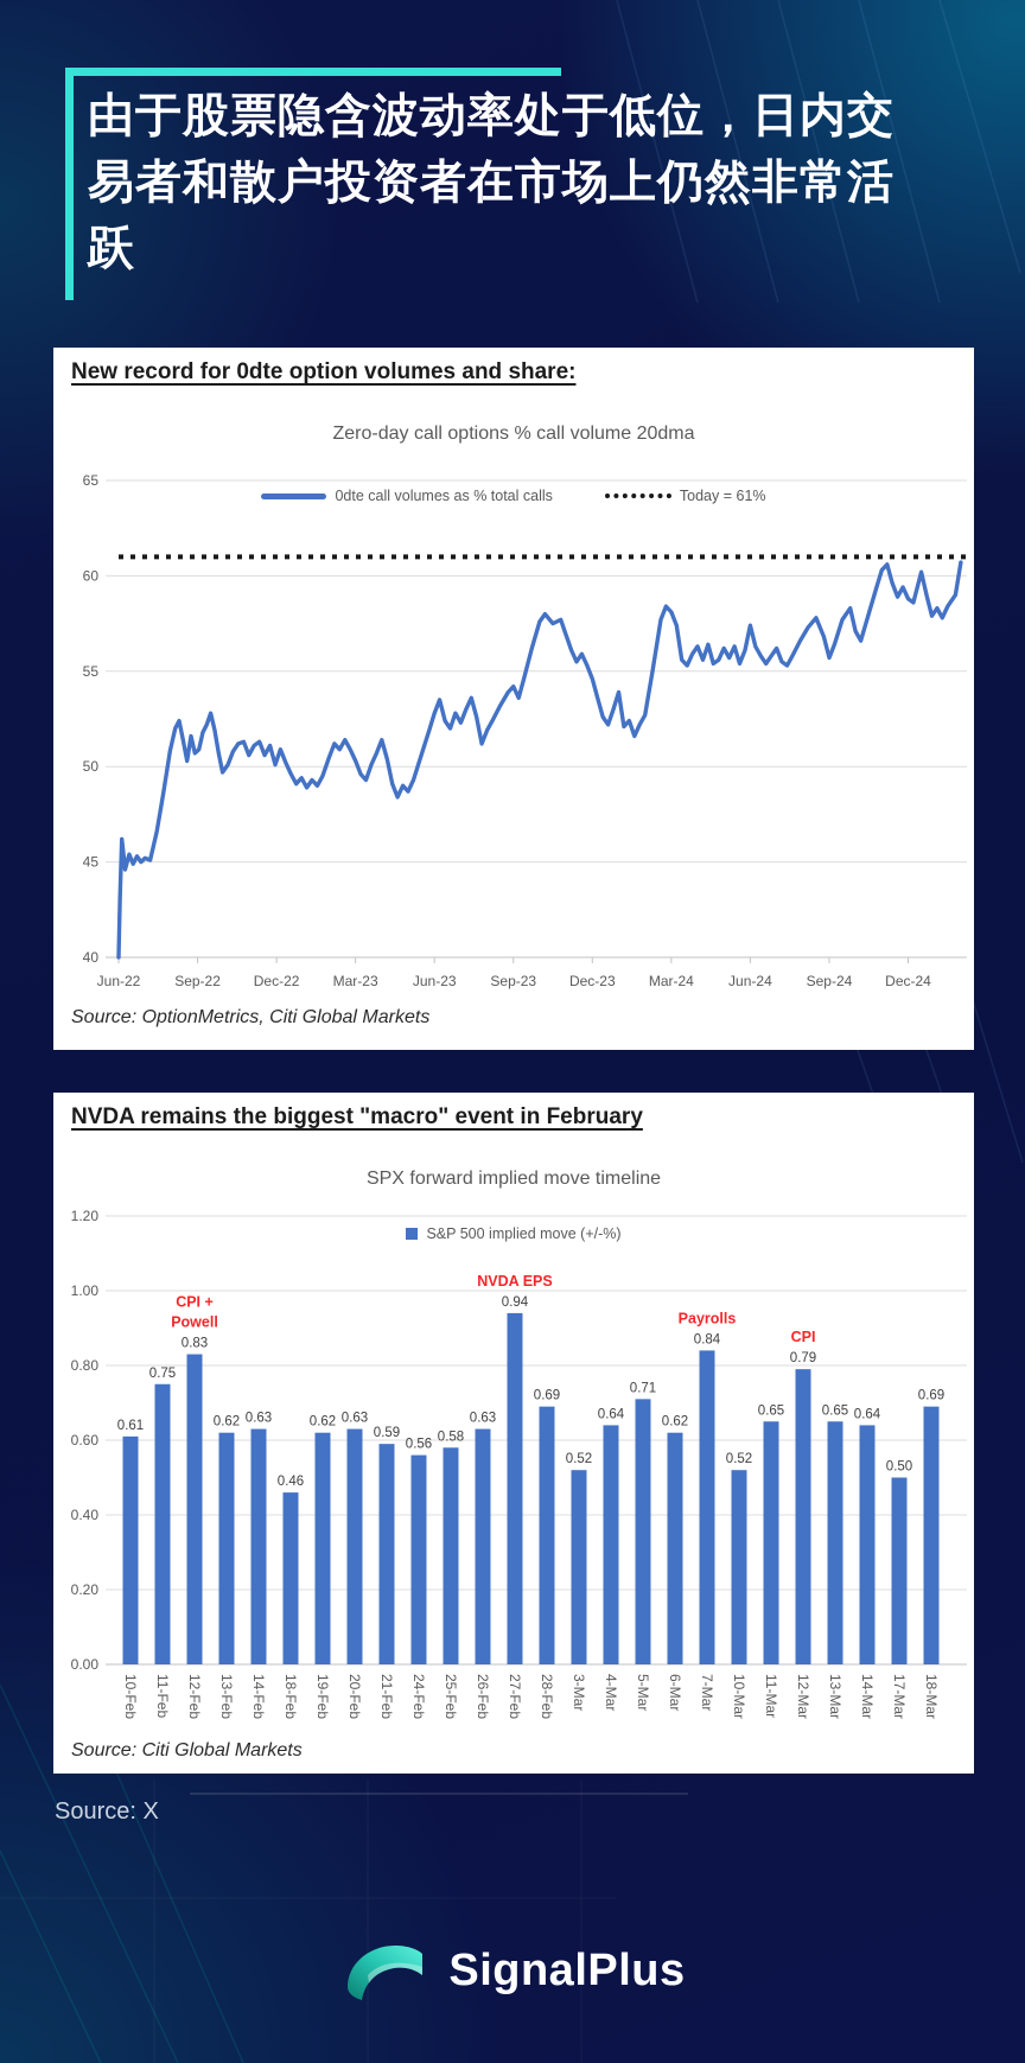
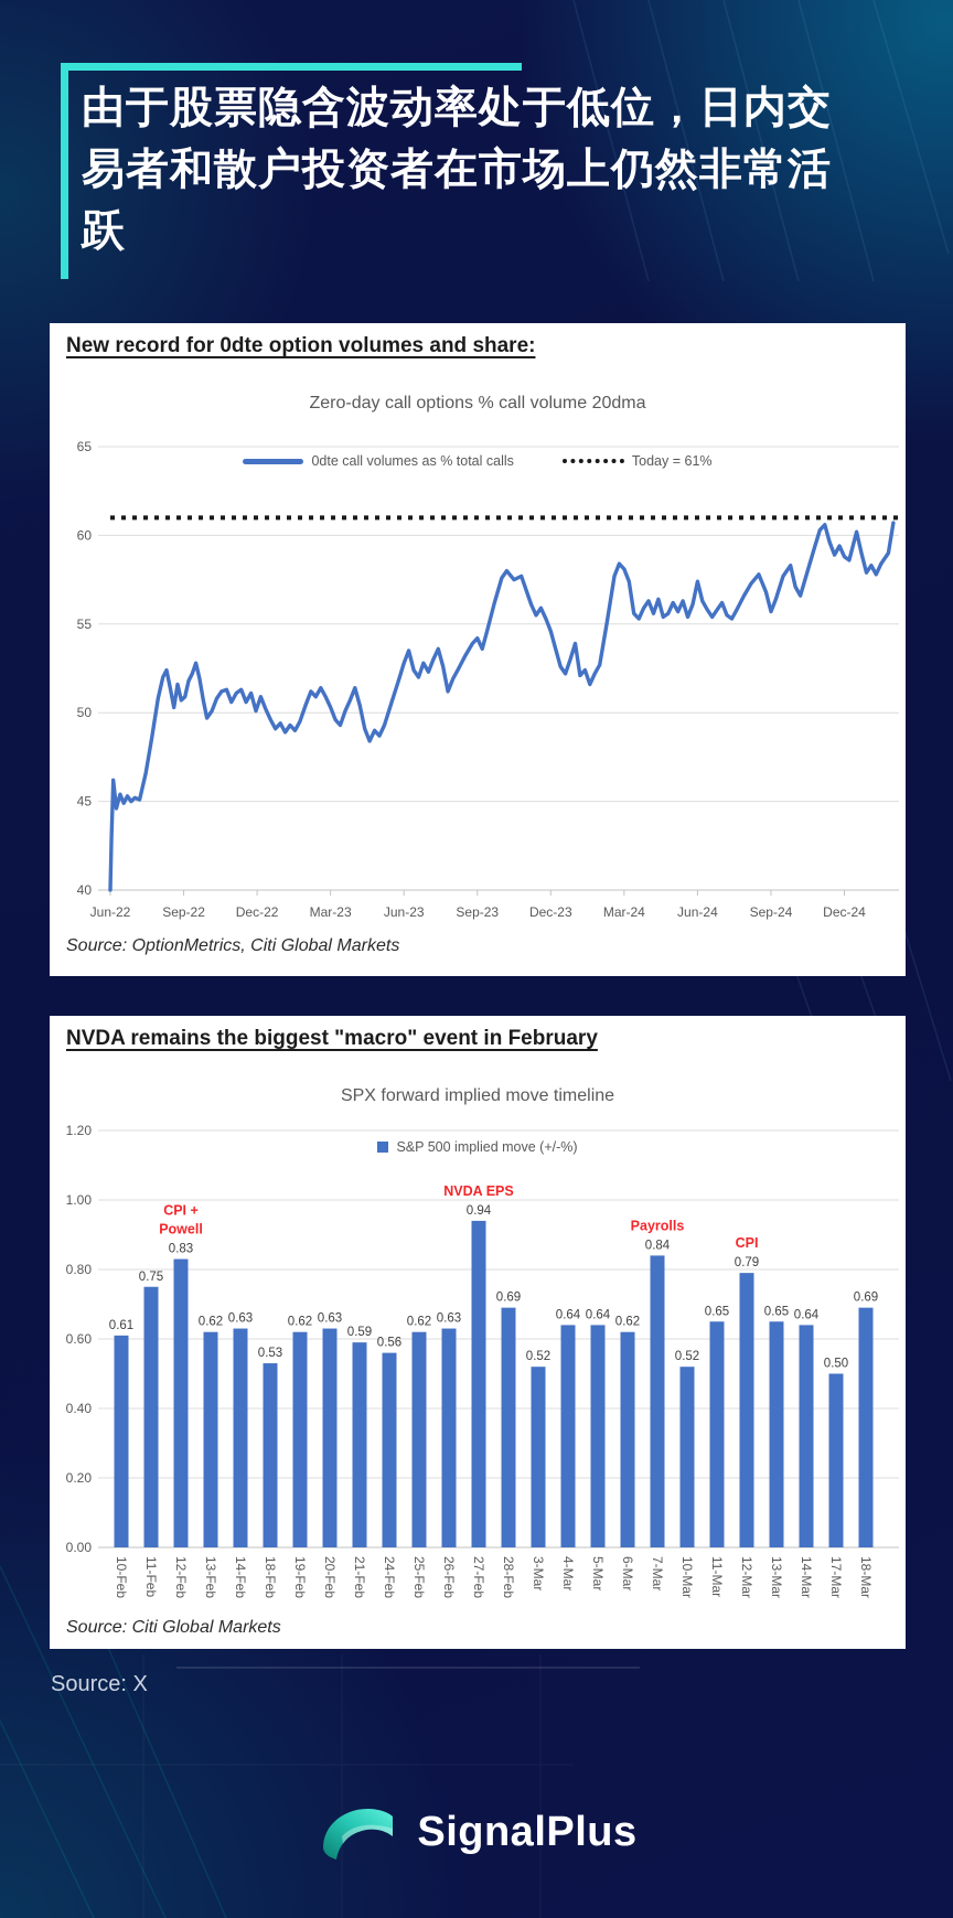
SPX forward implied move timeline/18-Feb: 0.46 -> 0.53
SPX forward implied move timeline/25-Feb: 0.58 -> 0.62
SPX forward implied move timeline/5-Mar: 0.71 -> 0.64
